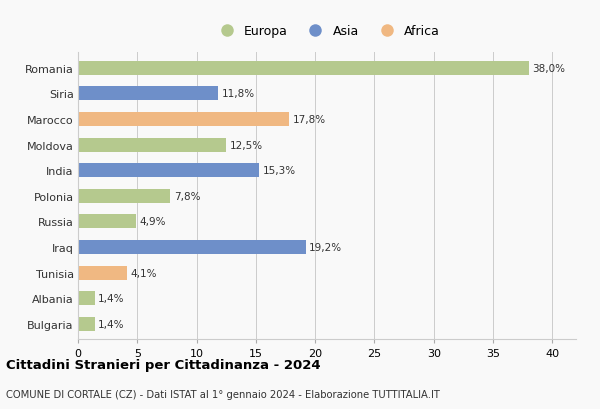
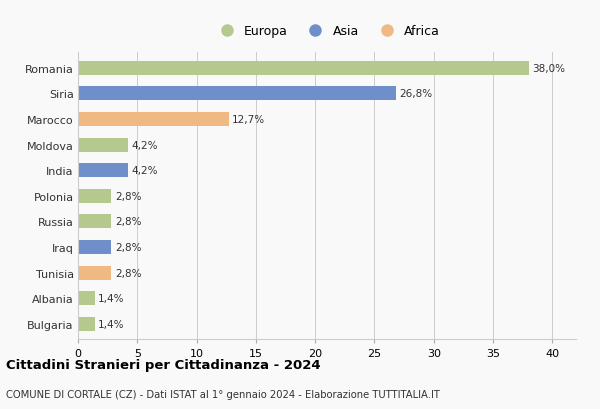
Siria: 11,8% -> 26,8%
Marocco: 17,8% -> 12,7%
Moldova: 12,5% -> 4,2%
India: 15,3% -> 4,2%
Polonia: 7,8% -> 2,8%
Russia: 4,9% -> 2,8%
Iraq: 19,2% -> 2,8%
Tunisia: 4,1% -> 2,8%
